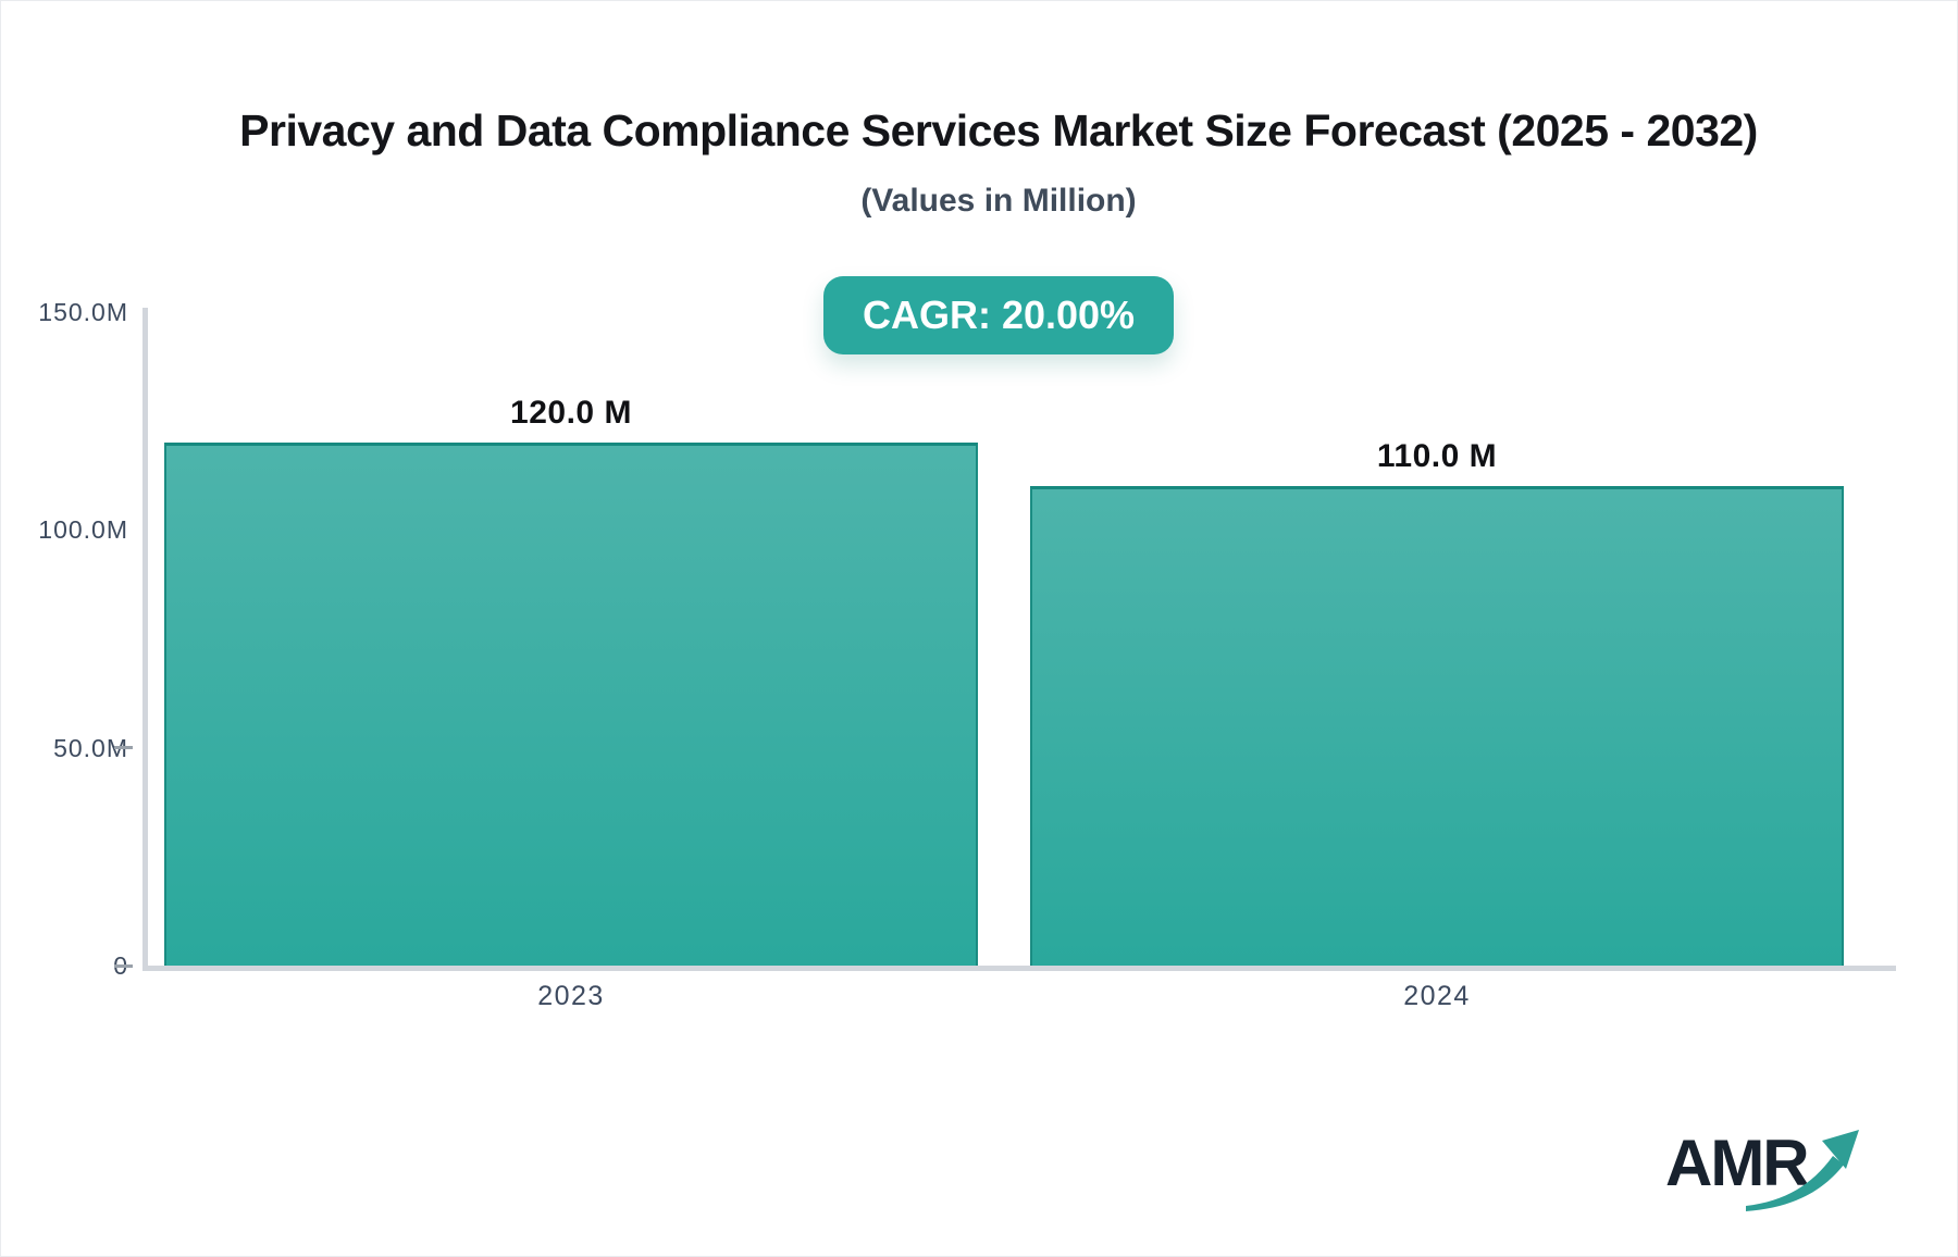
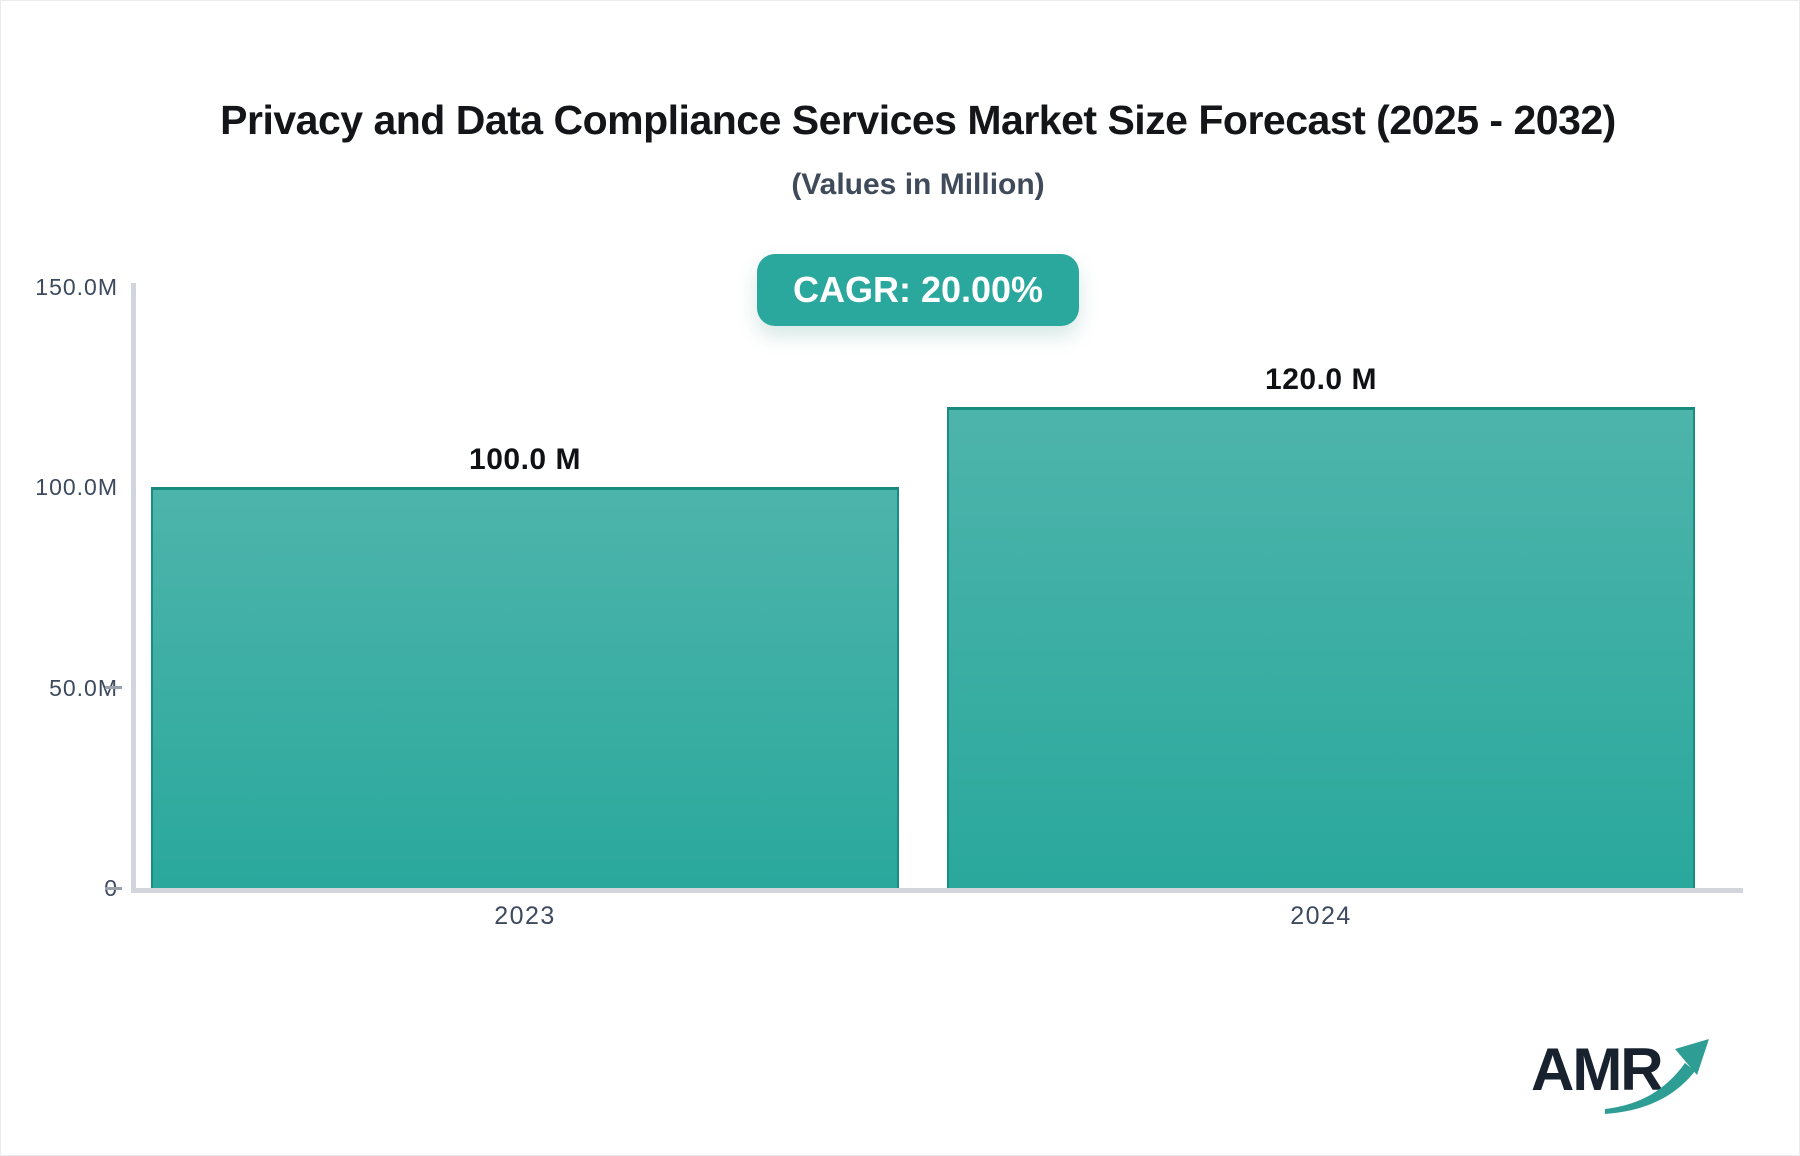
2023: 120.0 -> 100.0
2024: 110.0 -> 120.0
